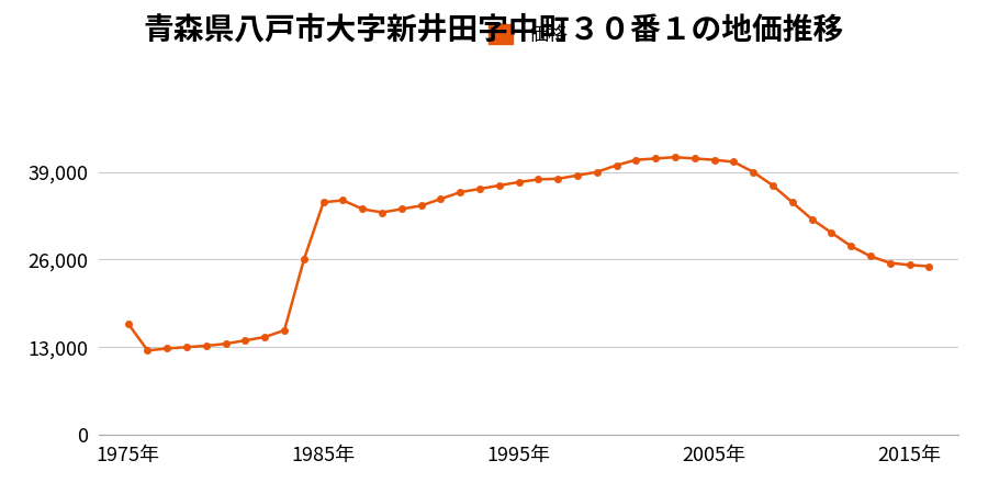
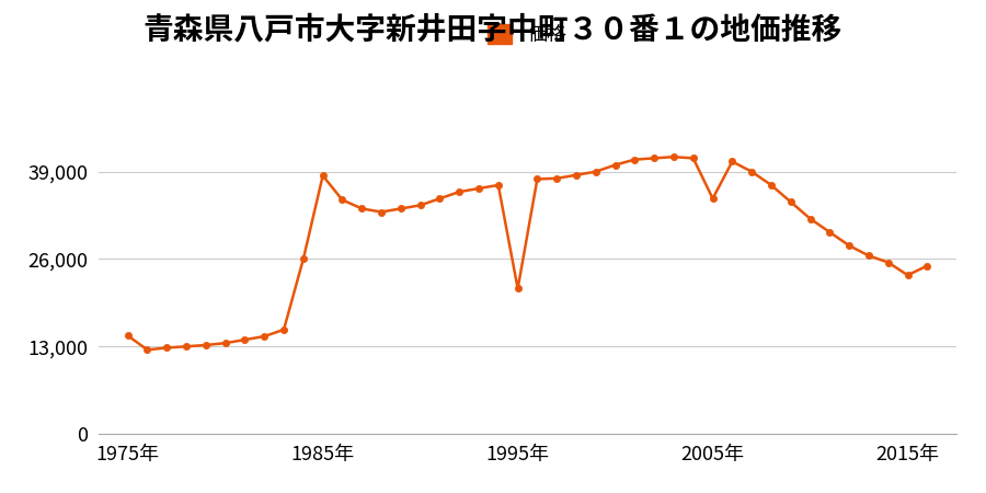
1975年: 16,500 -> 14,600
1985年: 34,500 -> 38,400
1995年: 37,500 -> 21,600
2005年: 40,800 -> 35,000
2015年: 25,200 -> 23,600
